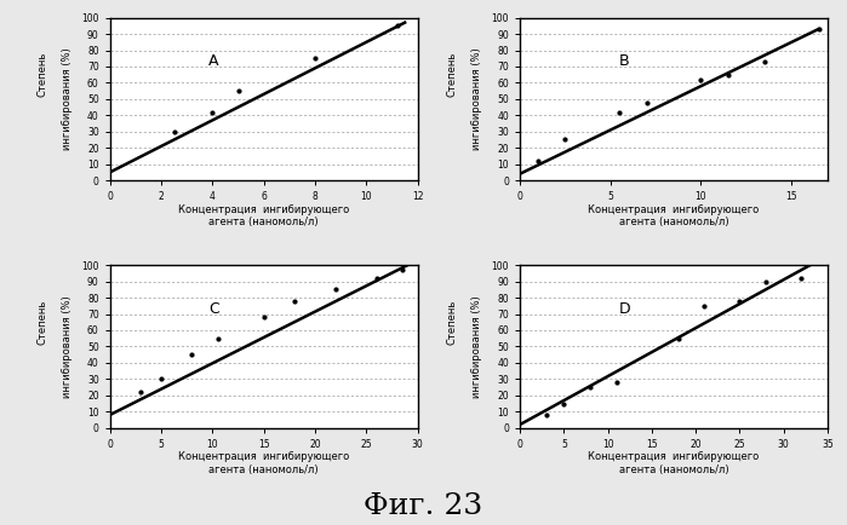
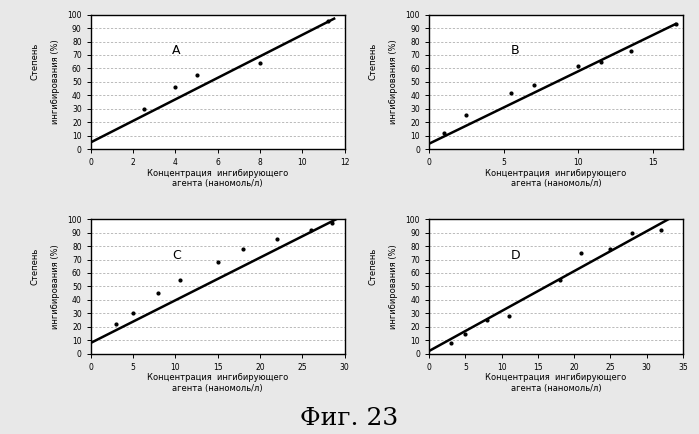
4: 42 -> 46
8: 75 -> 64
